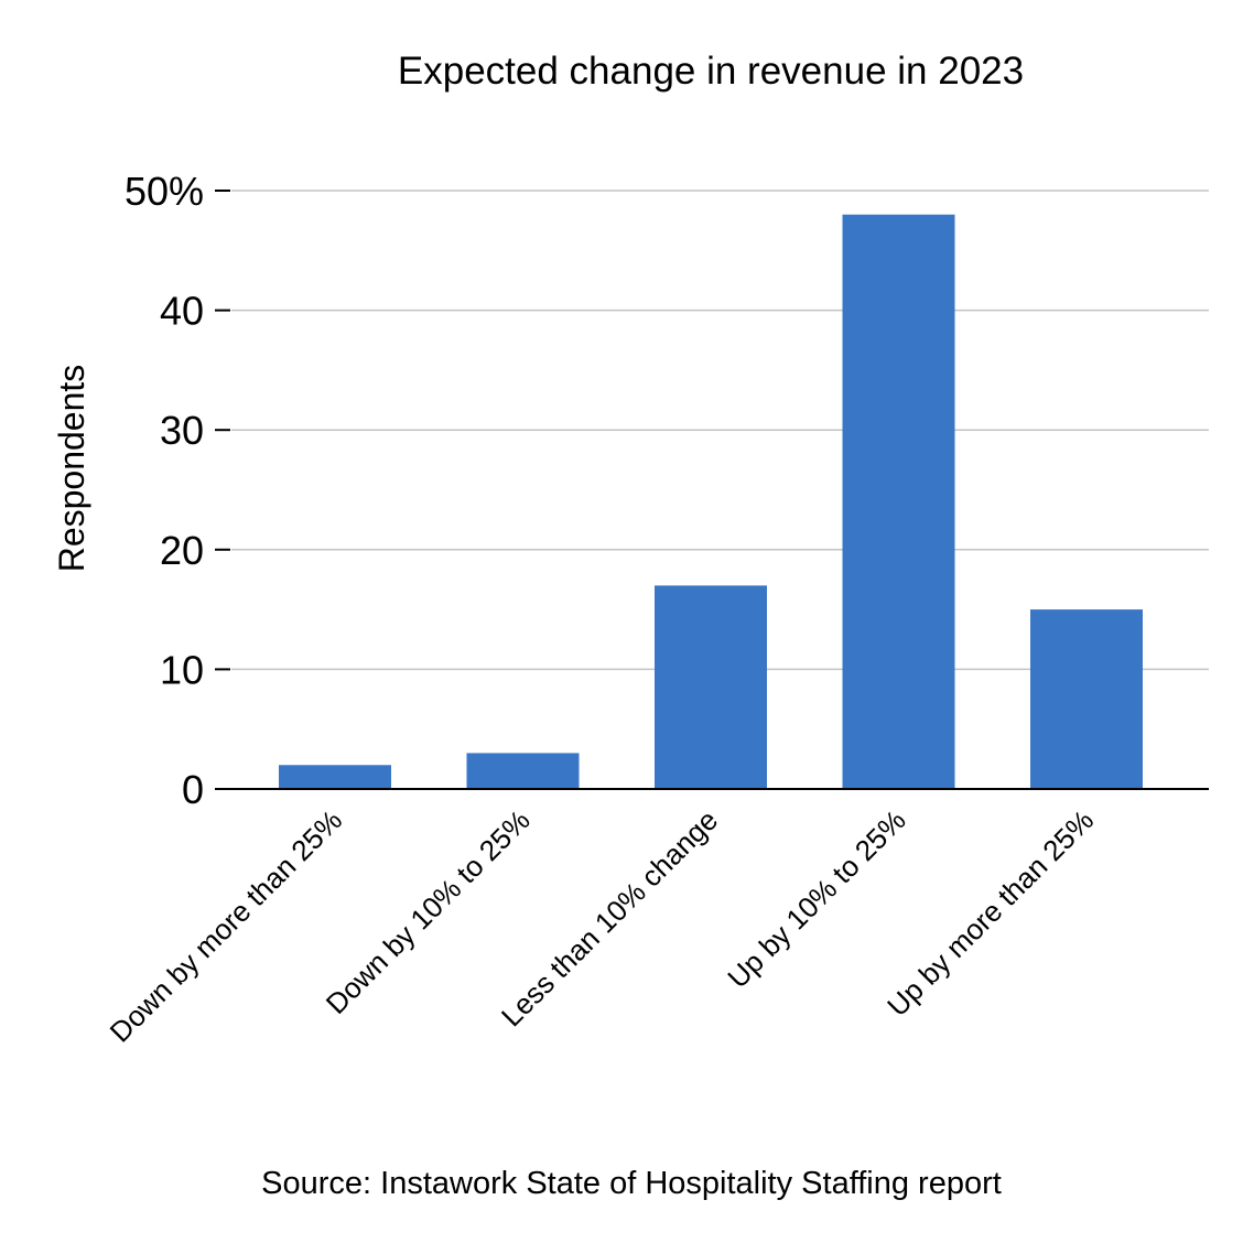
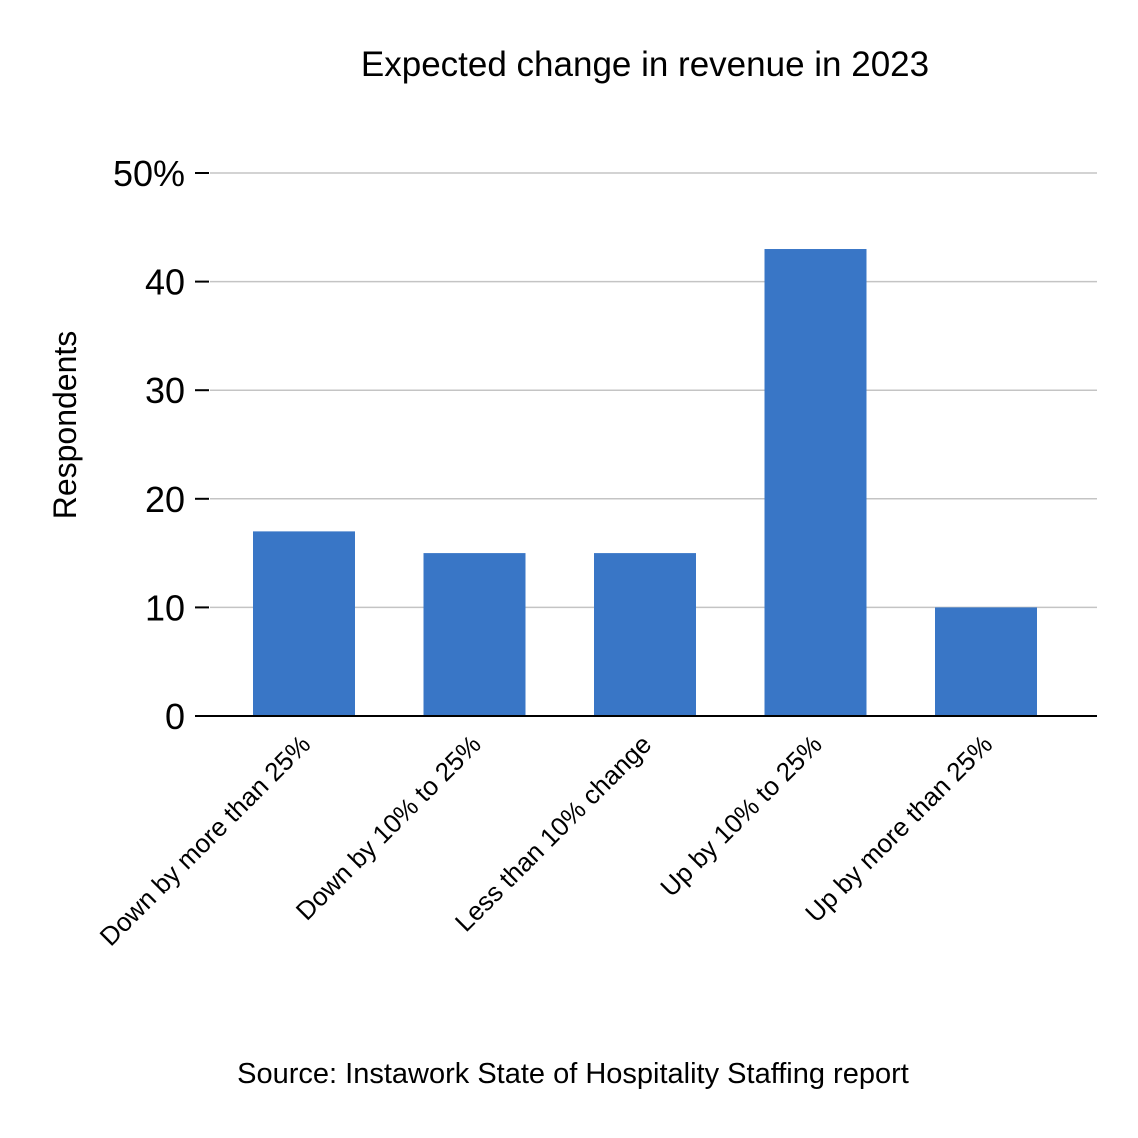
Down by more than 25%: 2% -> 17%
Down by 10% to 25%: 3% -> 15%
Less than 10% change: 17% -> 15%
Up by 10% to 25%: 48% -> 43%
Up by more than 25%: 15% -> 10%
